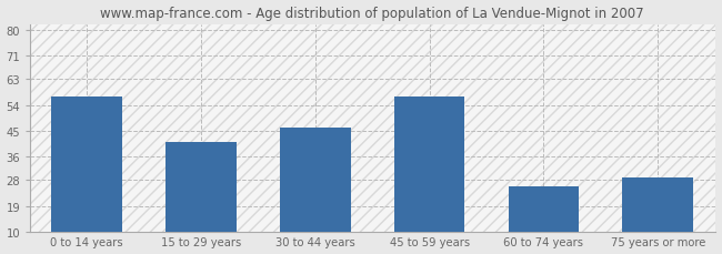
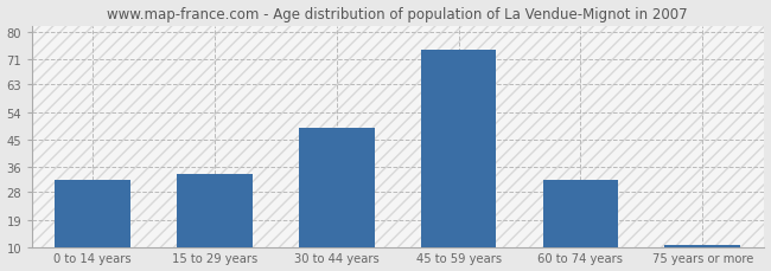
0 to 14 years: 57 -> 32
15 to 29 years: 41 -> 34
30 to 44 years: 46 -> 49
45 to 59 years: 57 -> 74
60 to 74 years: 26 -> 32
75 years or more: 29 -> 11
